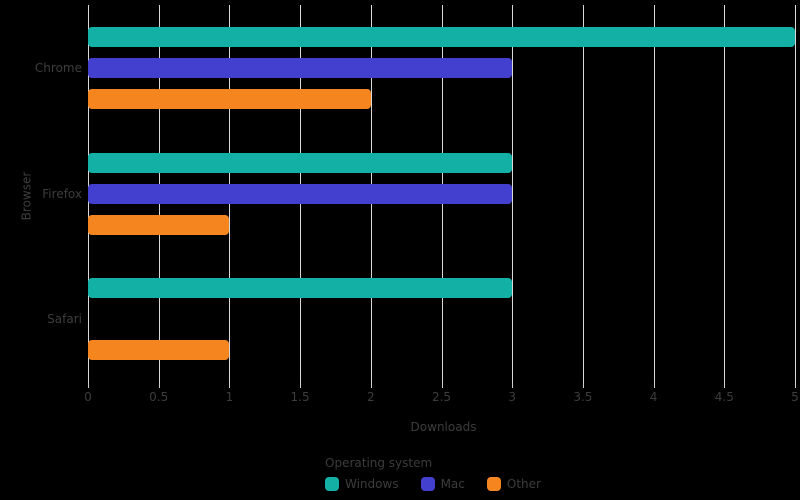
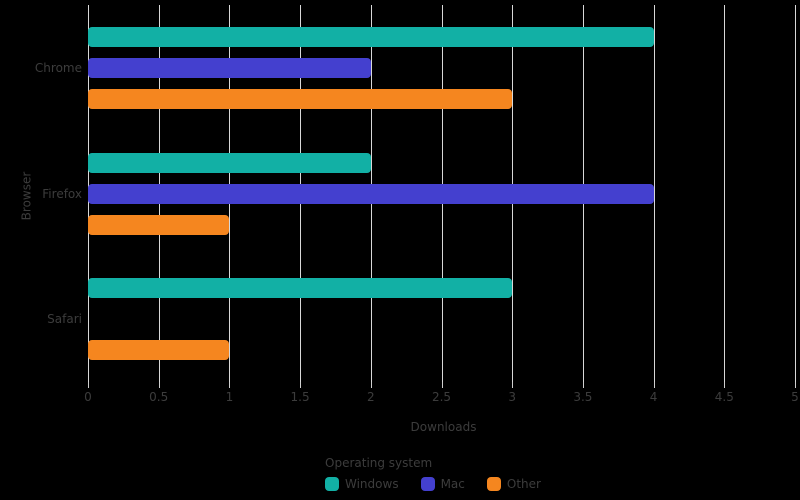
Windows/Chrome: 5 -> 4
Mac/Chrome: 3 -> 2
Other/Chrome: 2 -> 3
Windows/Firefox: 3 -> 2
Mac/Firefox: 3 -> 4
